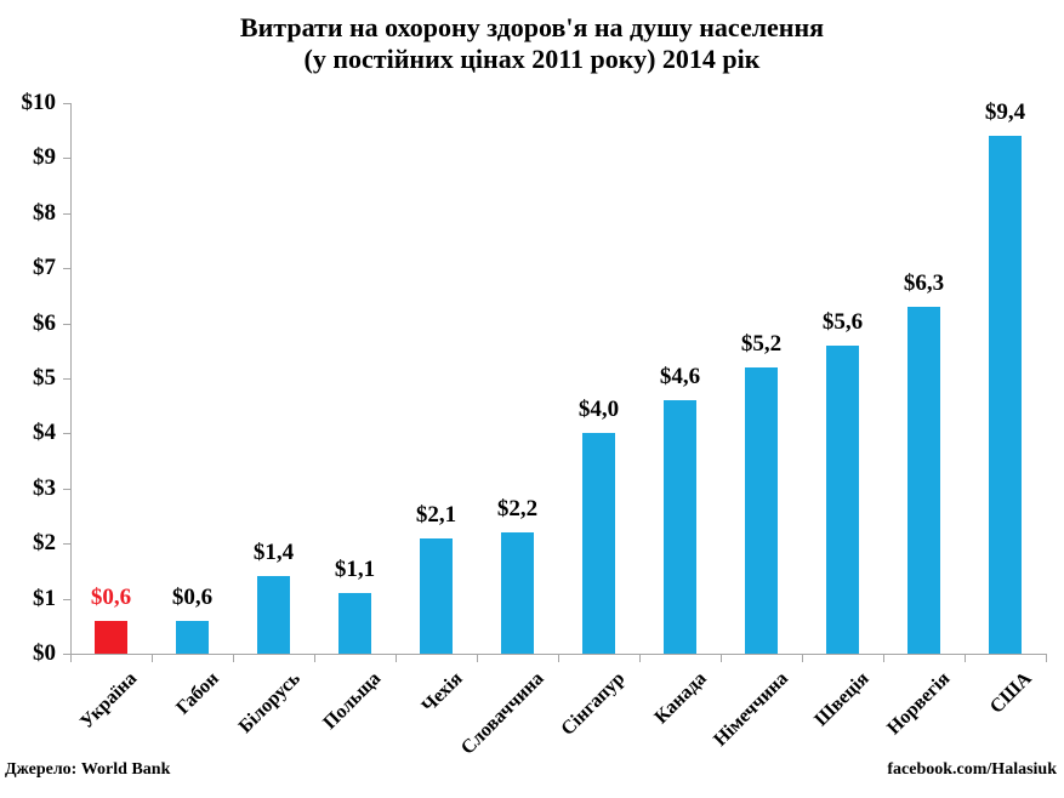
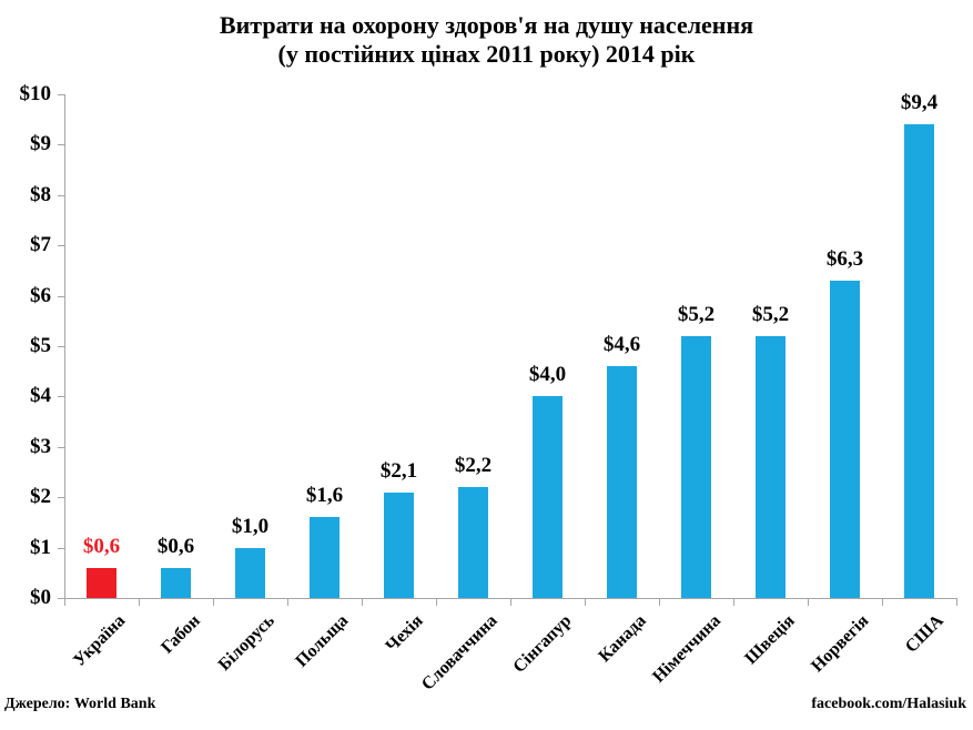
Білорусь: $1,4 -> $1,0
Польща: $1,1 -> $1,6
Швеція: $5,6 -> $5,2
